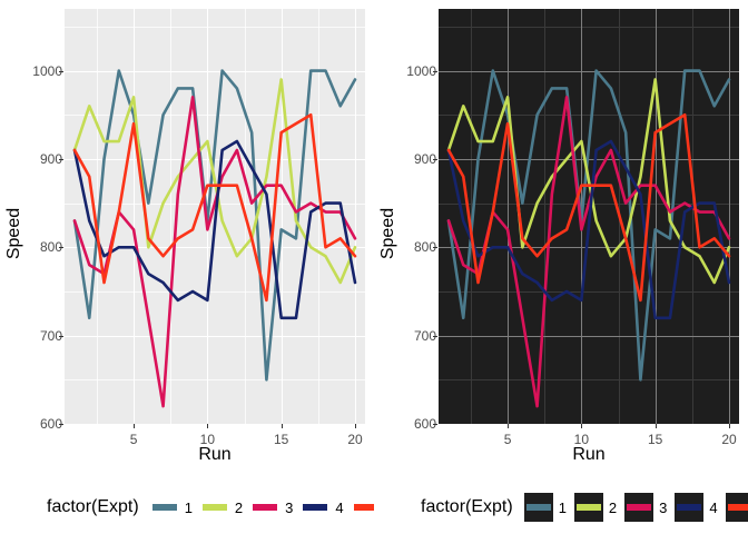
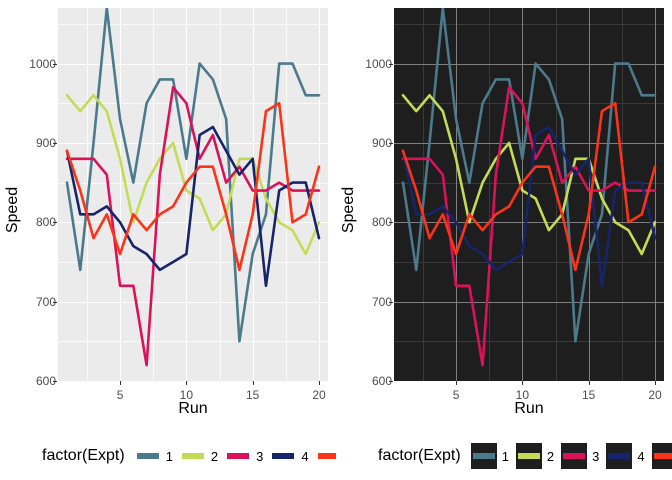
1/1: 830 -> 850
2/1: 910 -> 960
3/1: 830 -> 880
4/1: 910 -> 890
5/1: 910 -> 890
1/2: 720 -> 740
2/2: 960 -> 940
3/2: 780 -> 880
4/2: 830 -> 810
5/2: 880 -> 840
2/3: 920 -> 960
3/3: 770 -> 880
4/3: 790 -> 810
5/3: 760 -> 780
1/4: 1000 -> 1070
2/4: 920 -> 940
3/4: 840 -> 860
4/4: 800 -> 820
5/4: 840 -> 810
1/5: 950 -> 930
2/5: 970 -> 880
3/5: 820 -> 720
5/5: 940 -> 760
1/10: 830 -> 880
2/10: 920 -> 840
3/10: 820 -> 950
4/10: 740 -> 760
5/10: 870 -> 850
1/15: 820 -> 760
2/15: 990 -> 880
3/15: 870 -> 840
4/15: 720 -> 880
5/15: 930 -> 810
1/20: 990 -> 960
3/20: 810 -> 840
4/20: 760 -> 780
5/20: 790 -> 870
